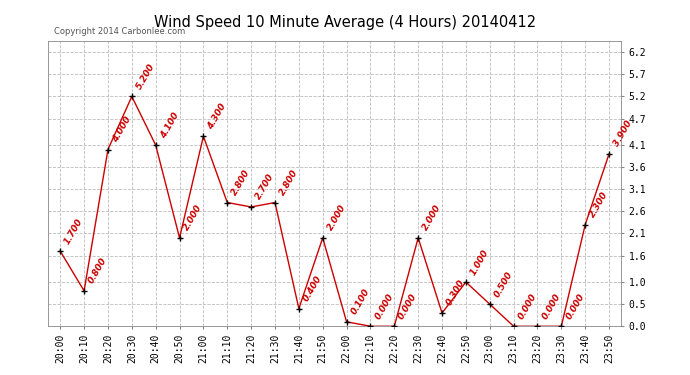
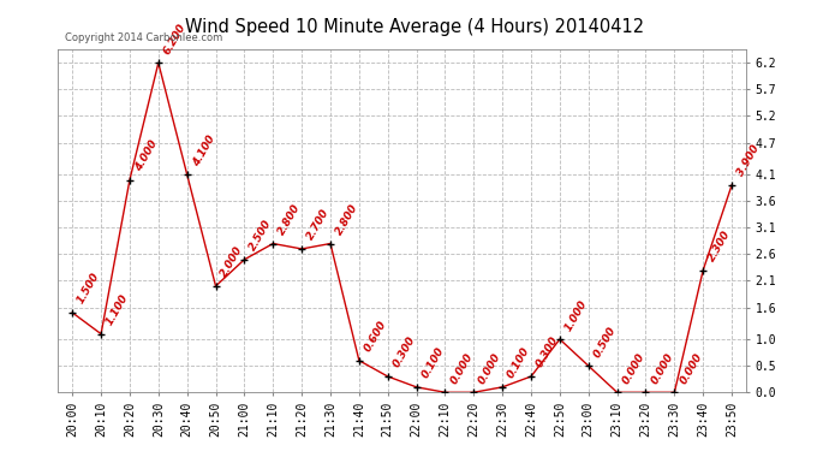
20:00: 1.700 -> 1.500
20:10: 0.800 -> 1.100
20:30: 5.2 -> 6.2
21:00: 4.300 -> 2.500
21:40: 0.400 -> 0.600
21:50: 2.000 -> 0.300
22:30: 2.000 -> 0.100
